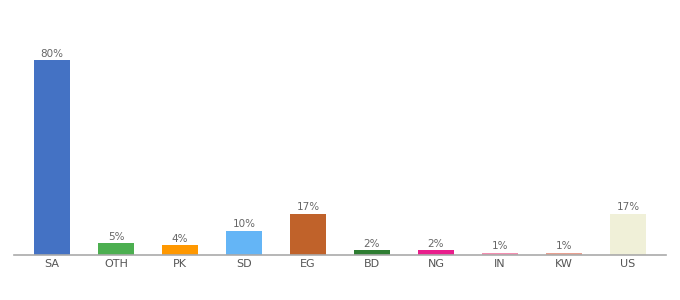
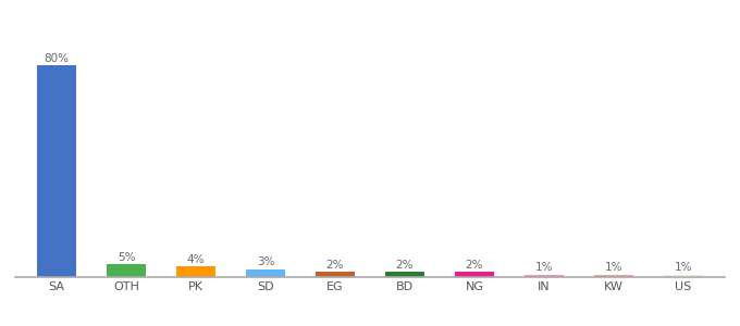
SD: 10% -> 3%
EG: 17% -> 2%
US: 17% -> 1%
